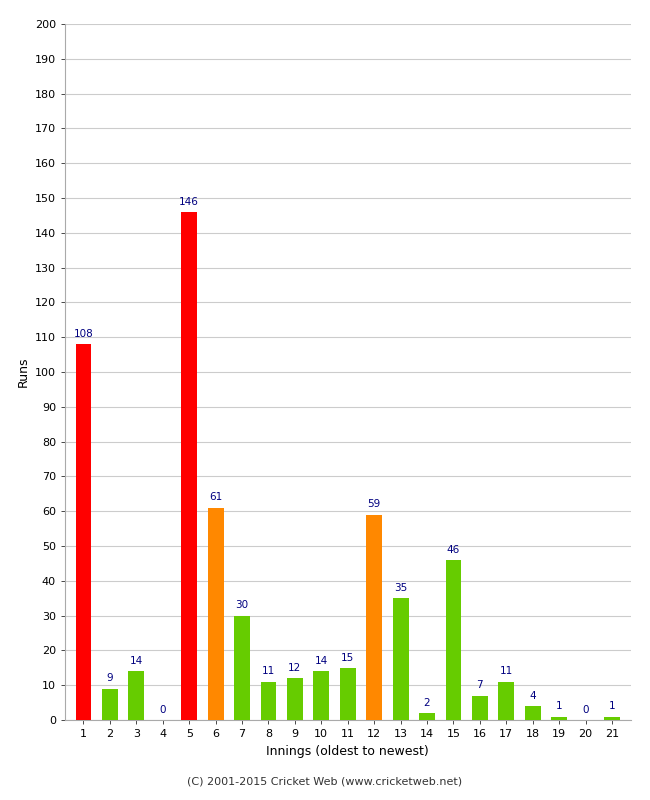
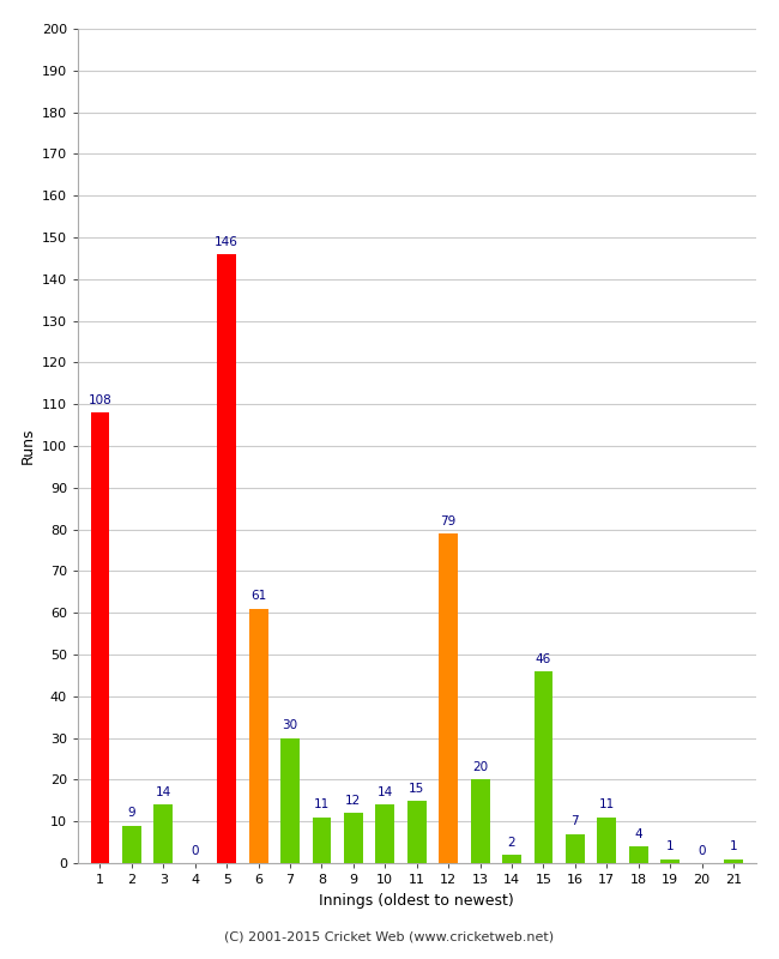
12: 59 -> 79
13: 35 -> 20
